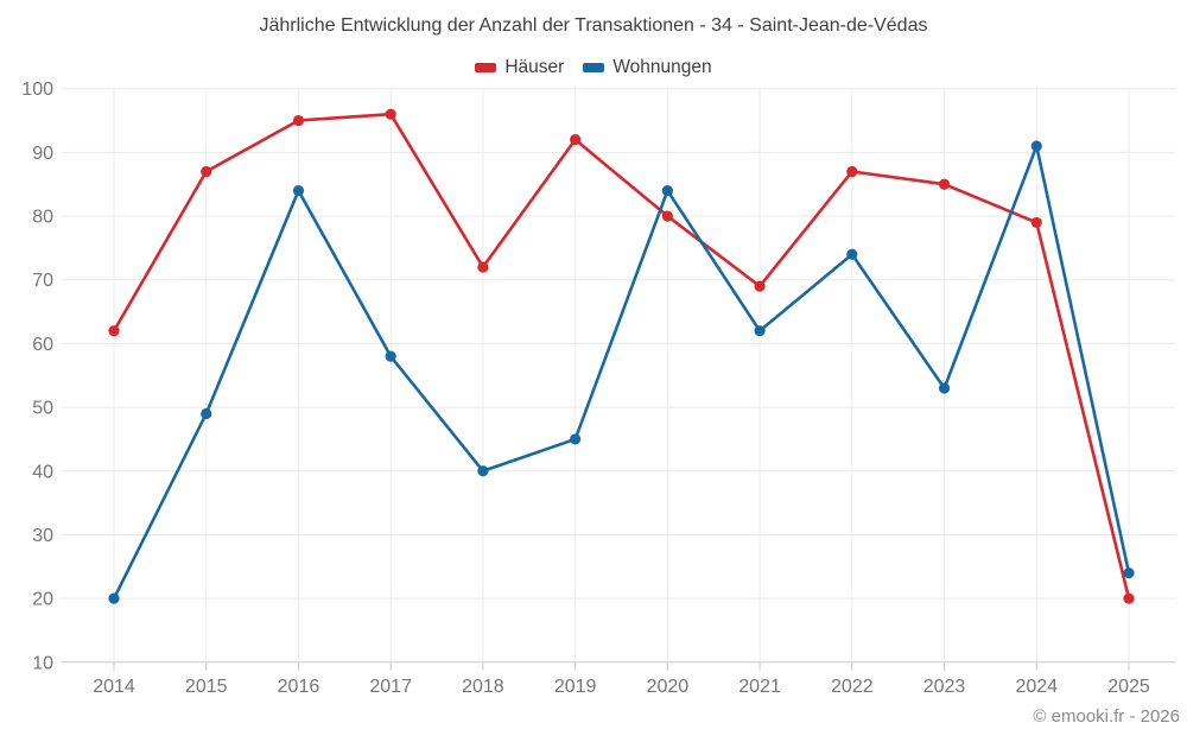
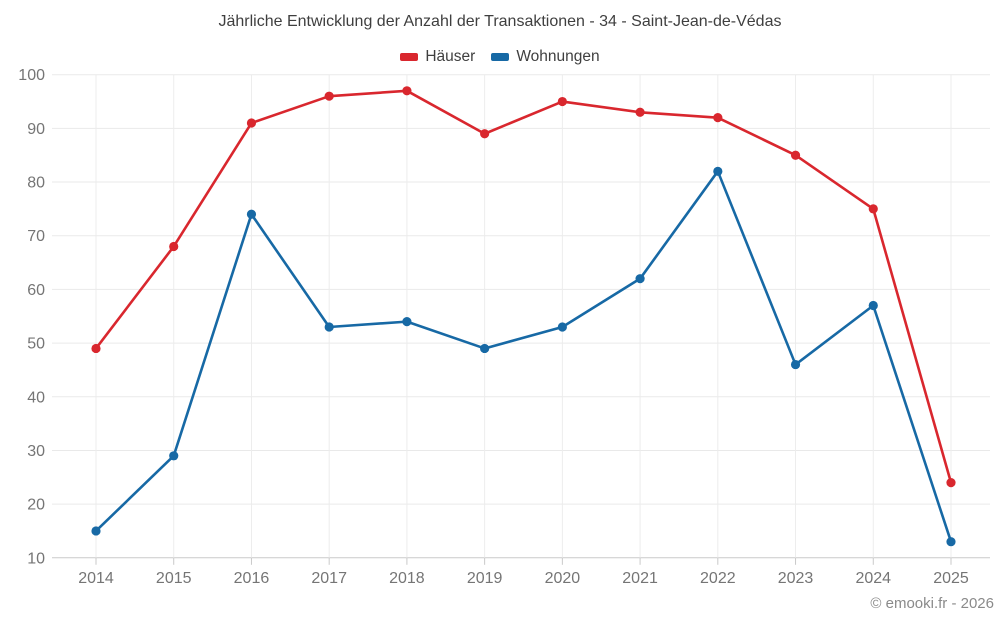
Häuser/2014: 62 -> 49
Wohnungen/2014: 20 -> 15
Häuser/2015: 87 -> 68
Wohnungen/2015: 49 -> 29
Häuser/2016: 95 -> 91
Wohnungen/2016: 84 -> 74
Wohnungen/2017: 58 -> 53
Häuser/2018: 72 -> 97
Wohnungen/2018: 40 -> 54
Häuser/2019: 92 -> 89
Wohnungen/2019: 45 -> 49
Häuser/2020: 80 -> 95
Wohnungen/2020: 84 -> 53
Häuser/2021: 69 -> 93
Häuser/2022: 87 -> 92
Wohnungen/2022: 74 -> 82
Wohnungen/2023: 53 -> 46
Häuser/2024: 79 -> 75
Wohnungen/2024: 91 -> 57
Häuser/2025: 20 -> 24
Wohnungen/2025: 24 -> 13
